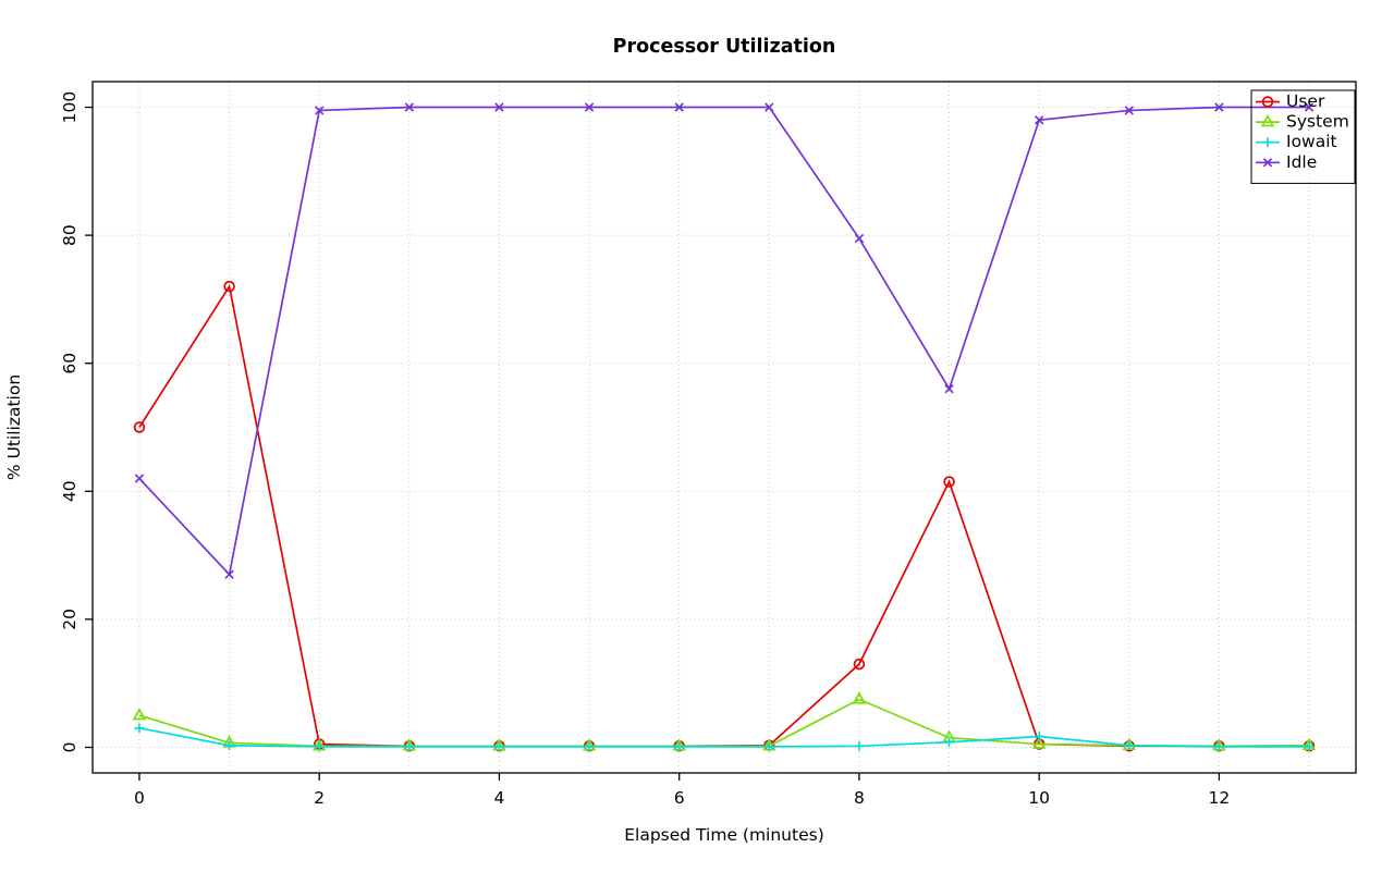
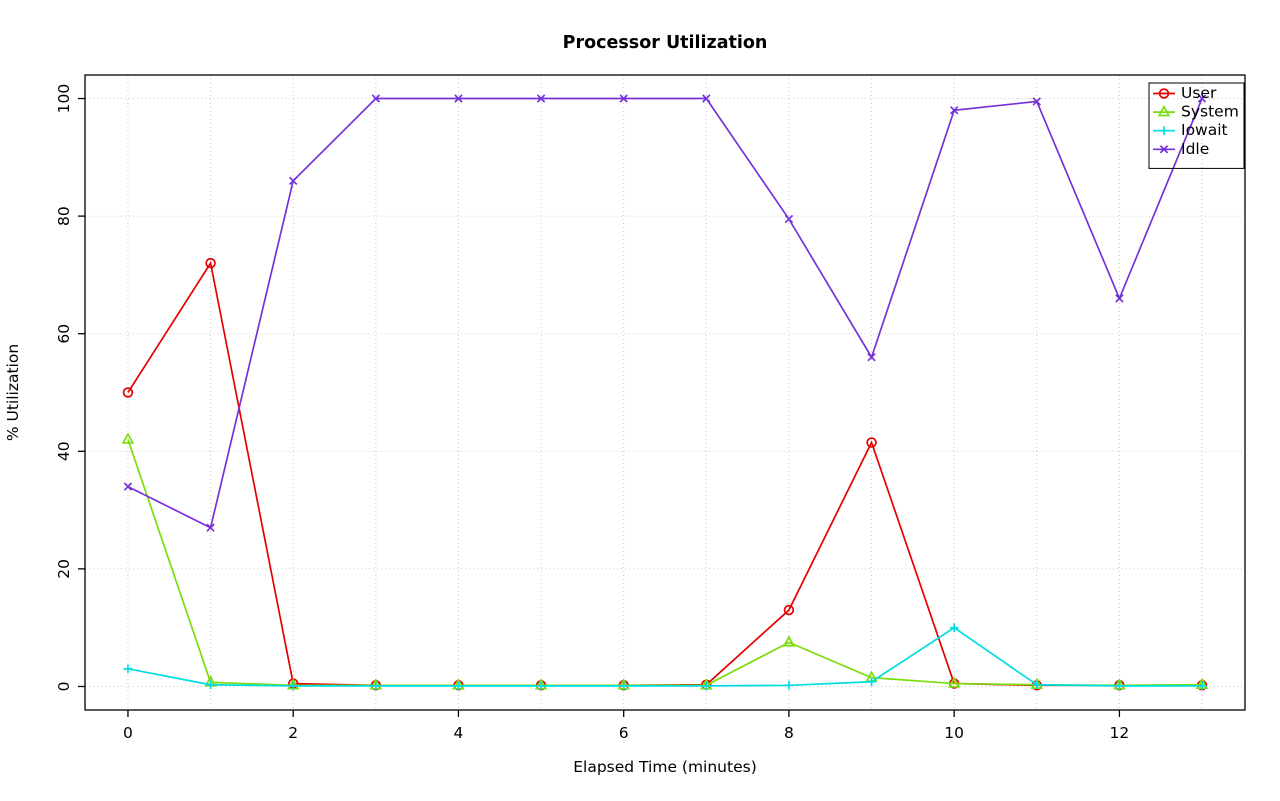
System/0: 5 -> 42
Idle/0: 42 -> 34
Idle/2: 100 -> 86
Iowait/10: 2 -> 10
Idle/12: 100 -> 66
